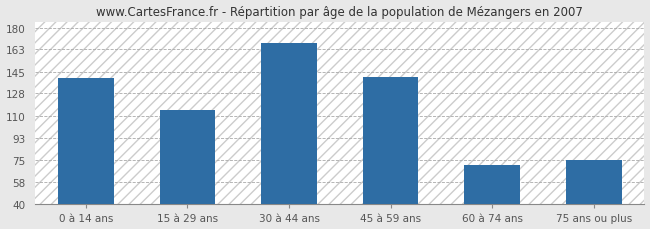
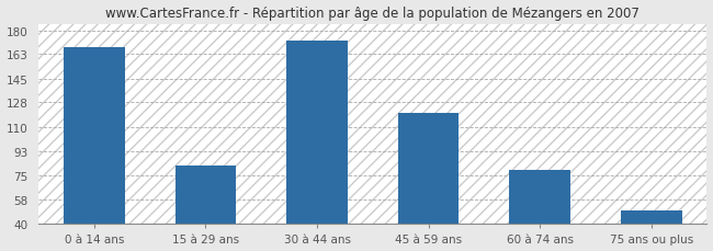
0 à 14 ans: 140 -> 168
15 à 29 ans: 115 -> 82
30 à 44 ans: 168 -> 173
45 à 59 ans: 141 -> 120
60 à 74 ans: 71 -> 79
75 ans ou plus: 75 -> 50
